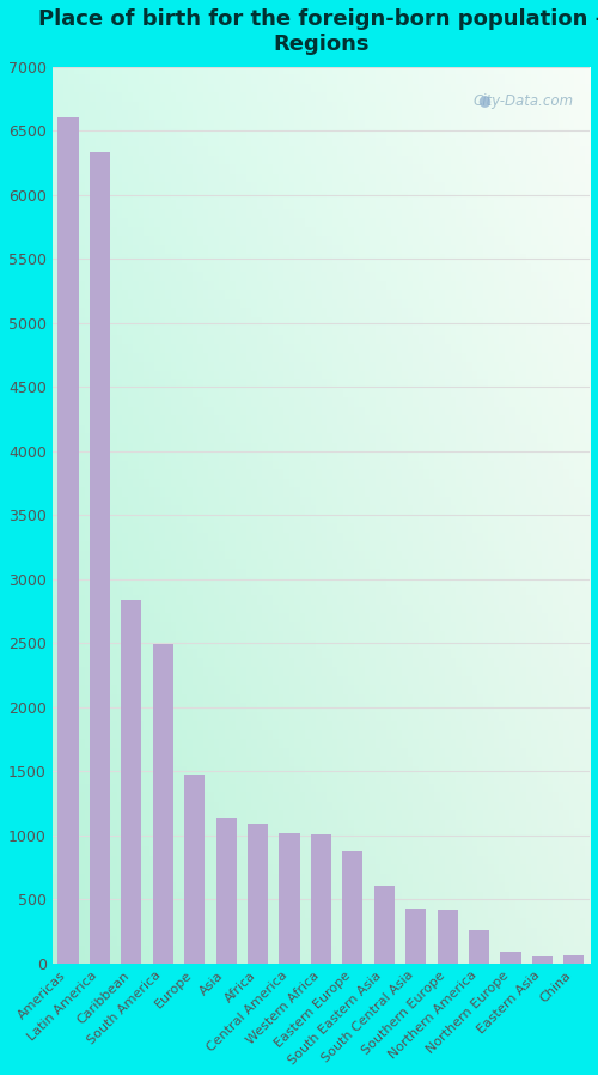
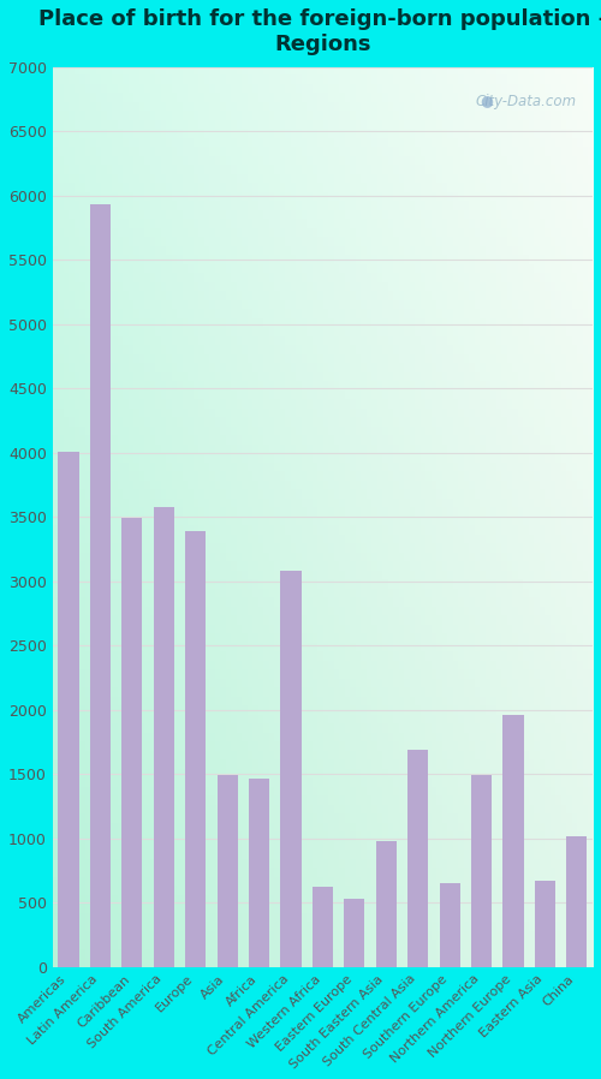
Americas: 6600 -> 4010
Latin America: 6330 -> 5930
Caribbean: 2840 -> 3490
South America: 2490 -> 3580
Europe: 1470 -> 3390
Asia: 1140 -> 1490
Africa: 1090 -> 1460
Central America: 1020 -> 3080
Western Africa: 1010 -> 620
Eastern Europe: 880 -> 530
South Eastern Asia: 600 -> 980
South Central Asia: 430 -> 1690
Southern Europe: 420 -> 650
Northern America: 260 -> 1490
Northern Europe: 90 -> 1960
Eastern Asia: 60 -> 670
China: 60 -> 1020
